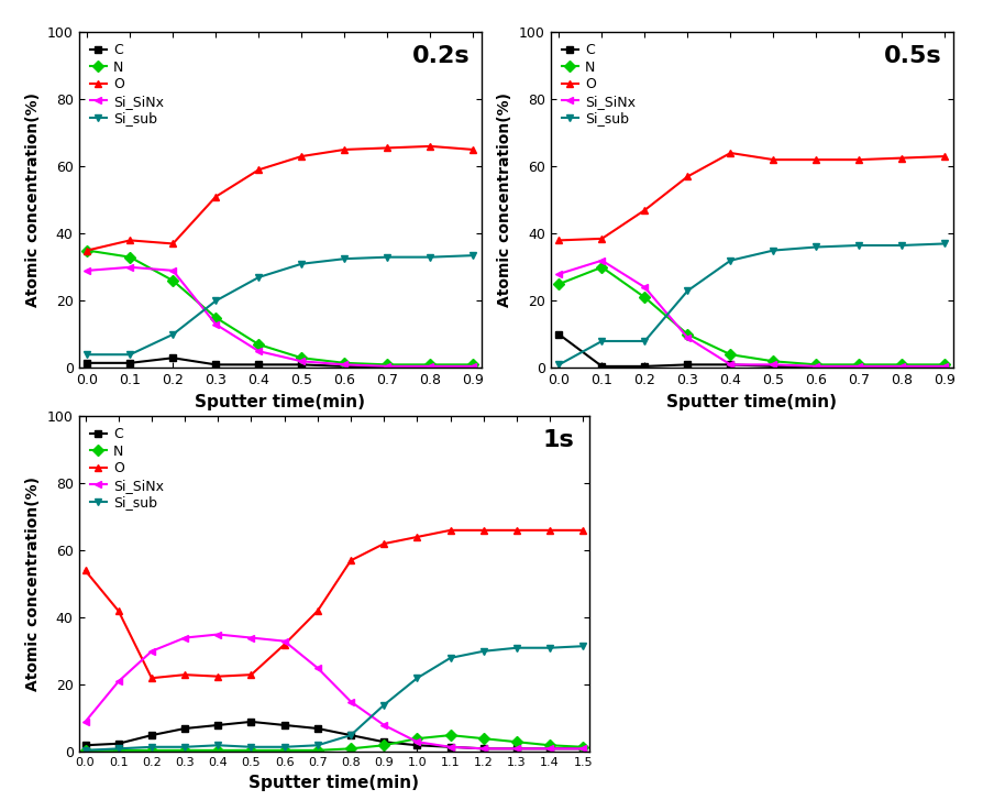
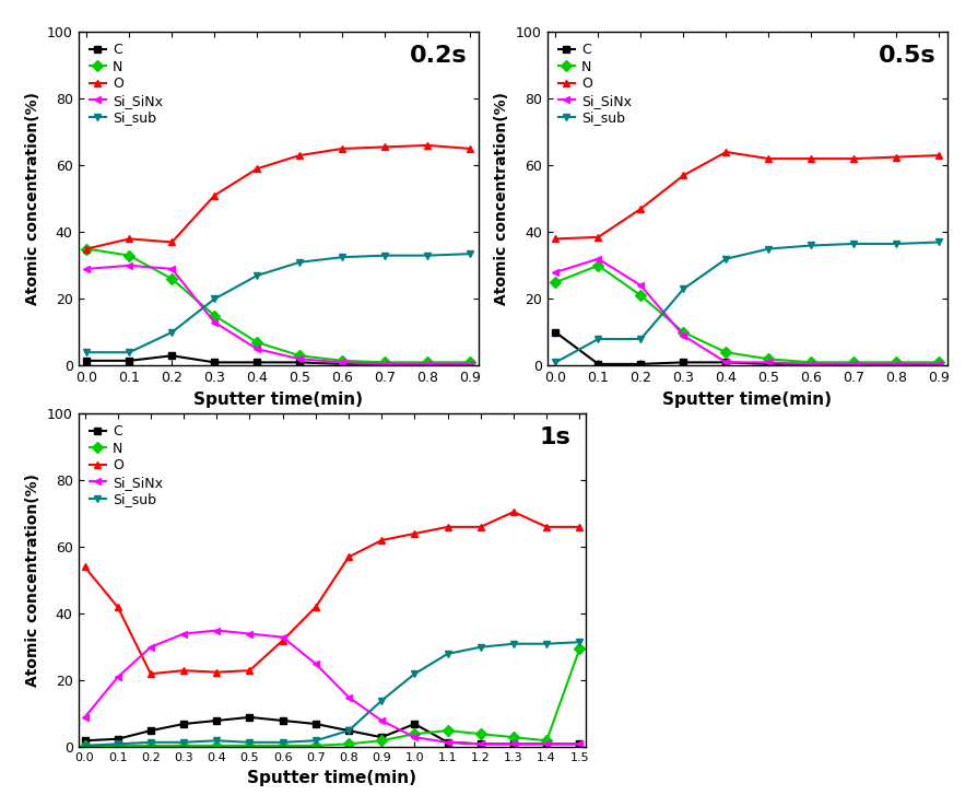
C/1.0: 2.0 -> 7.0
O/1.3: 66.0 -> 70.5
N/1.5: 1.5 -> 29.5
